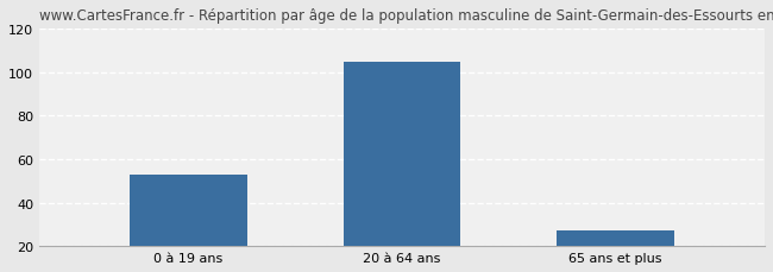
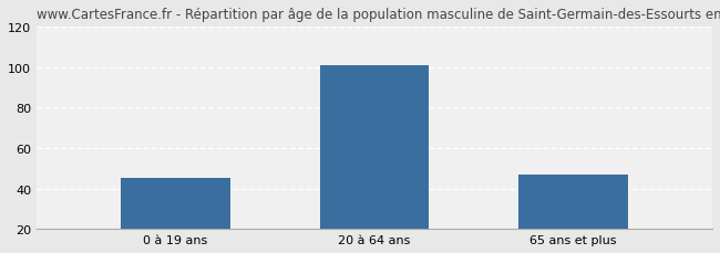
0 à 19 ans: 53 -> 45
20 à 64 ans: 105 -> 101
65 ans et plus: 27 -> 47
